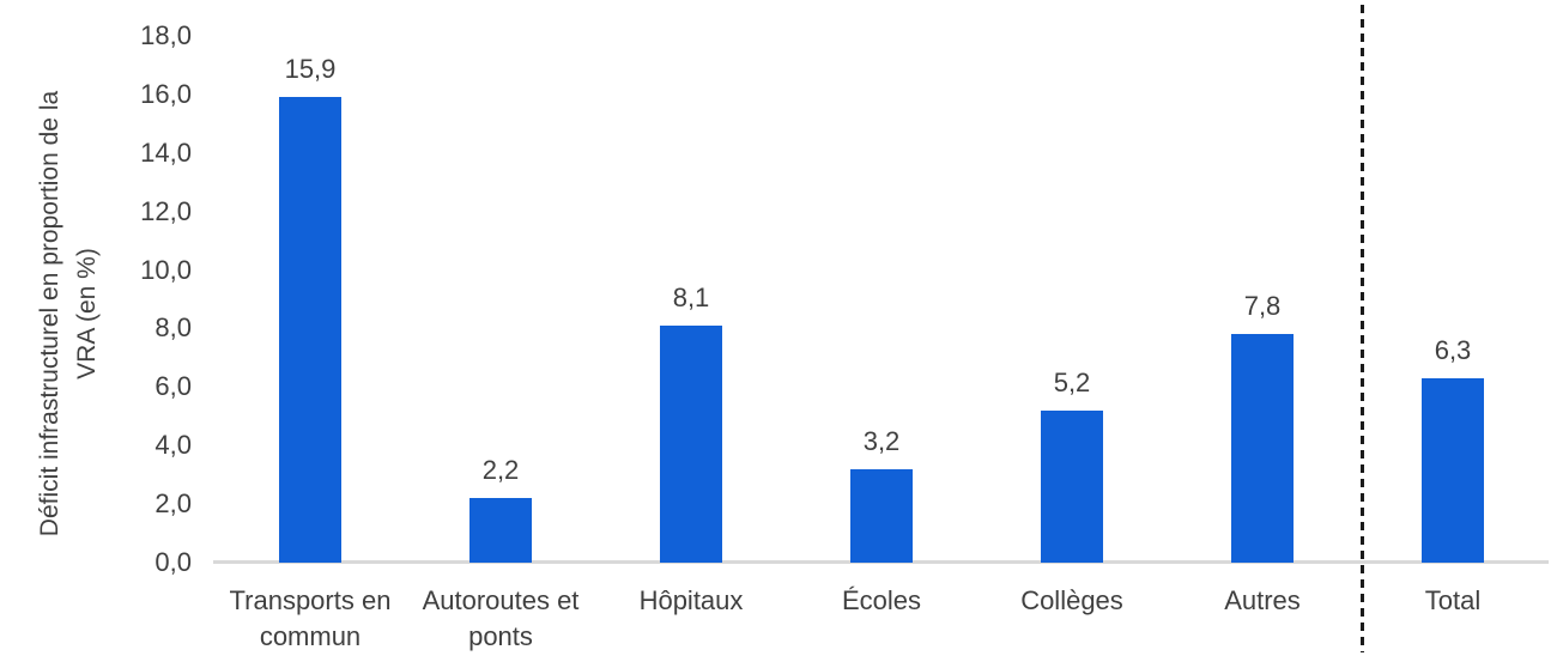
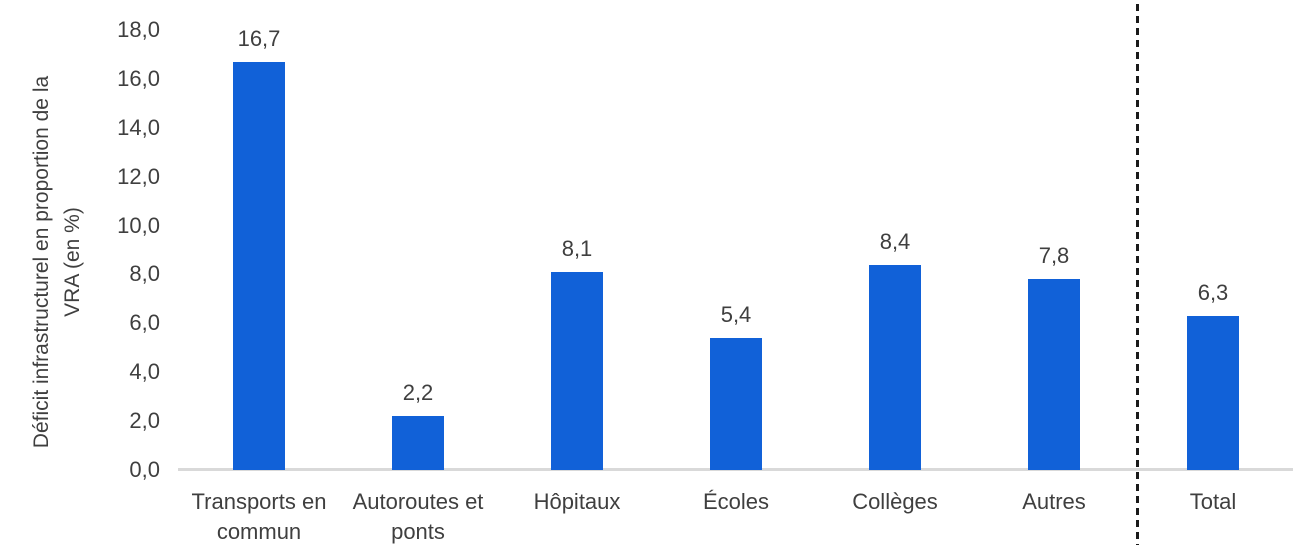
Transports en commun: 15,9 -> 16,7
Écoles: 3,2 -> 5,4
Collèges: 5,2 -> 8,4
